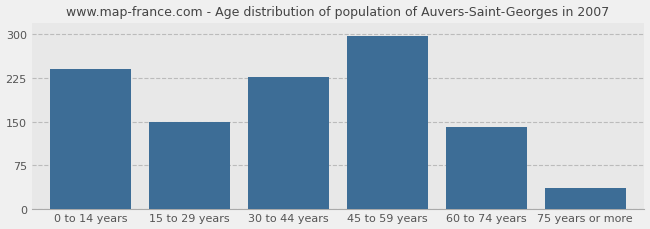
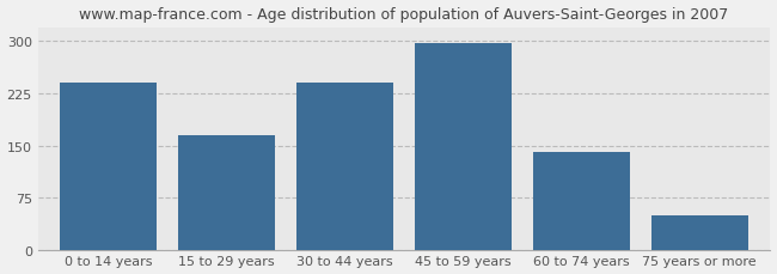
15 to 29 years: 150 -> 165
30 to 44 years: 226 -> 240
75 years or more: 36 -> 50
